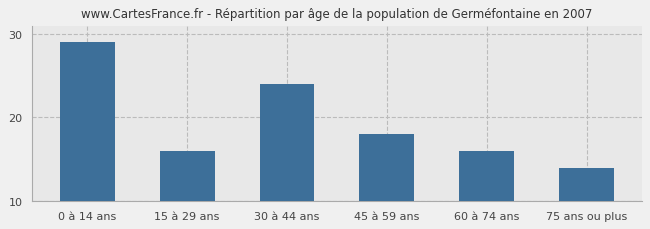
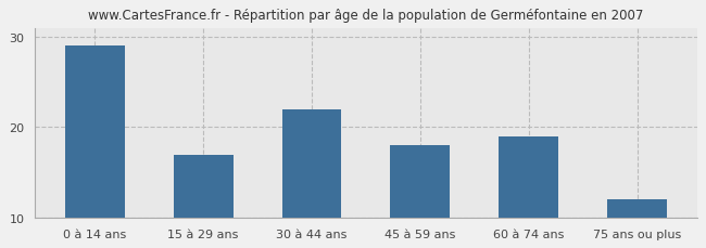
15 à 29 ans: 16 -> 17
30 à 44 ans: 24 -> 22
60 à 74 ans: 16 -> 19
75 ans ou plus: 14 -> 12
